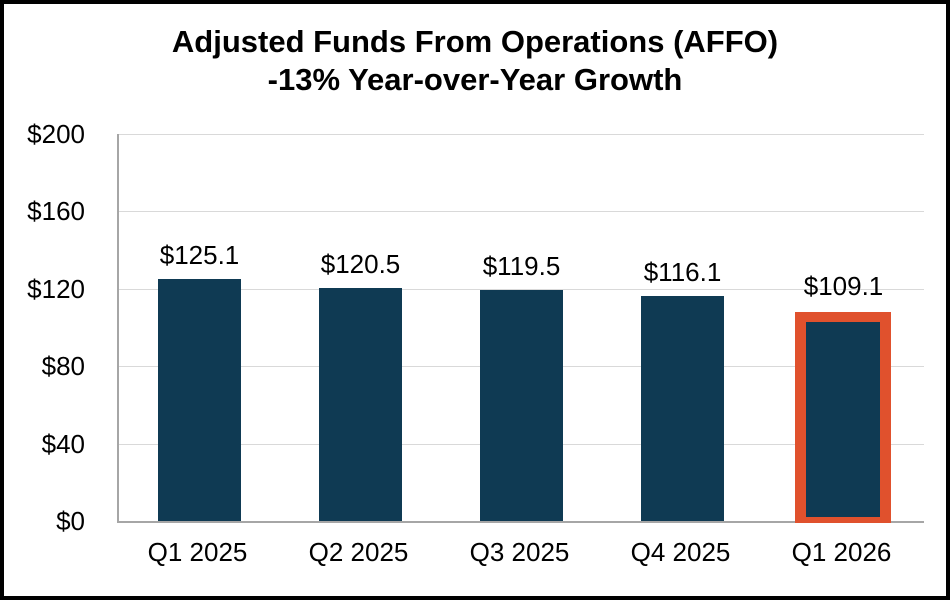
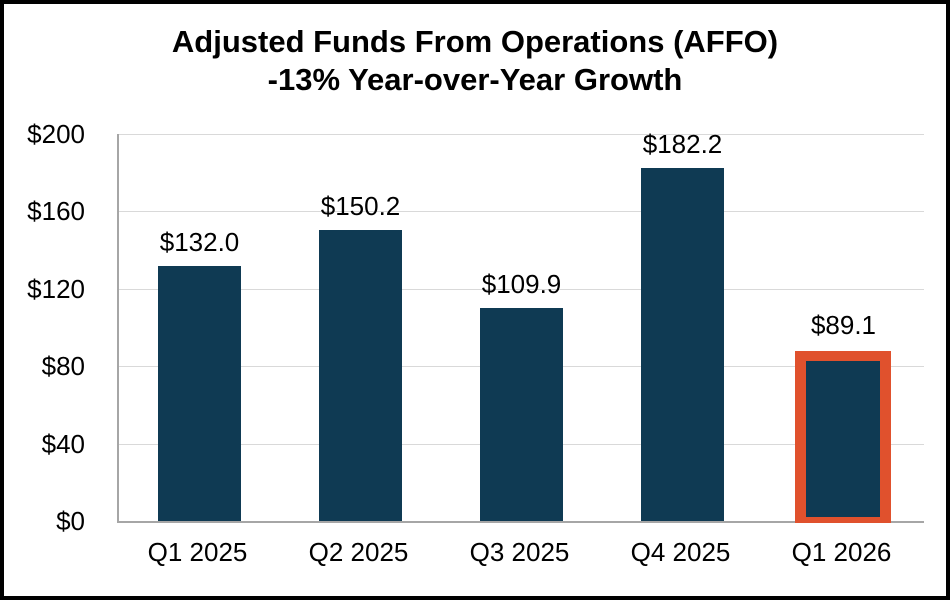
Q1 2025: $125.1 -> $132.0
Q2 2025: $120.5 -> $150.2
Q3 2025: $119.5 -> $109.9
Q4 2025: $116.1 -> $182.2
Q1 2026: $109.1 -> $89.1
